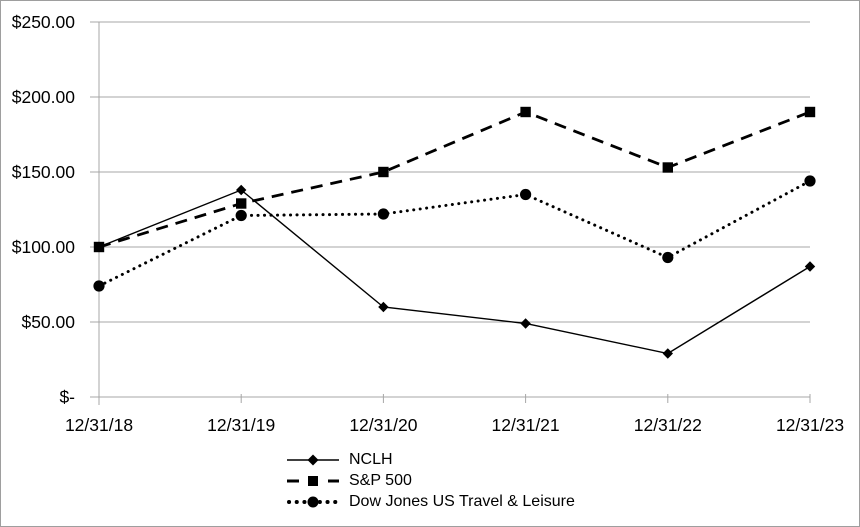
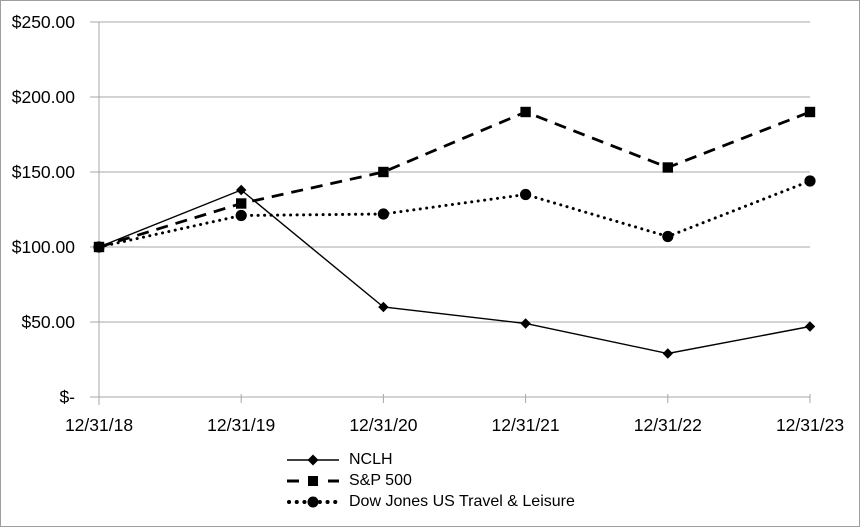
Dow Jones US Travel & Leisure/12/31/18: $74 -> $100
Dow Jones US Travel & Leisure/12/31/22: $93 -> $107
NCLH/12/31/23: $87 -> $47
